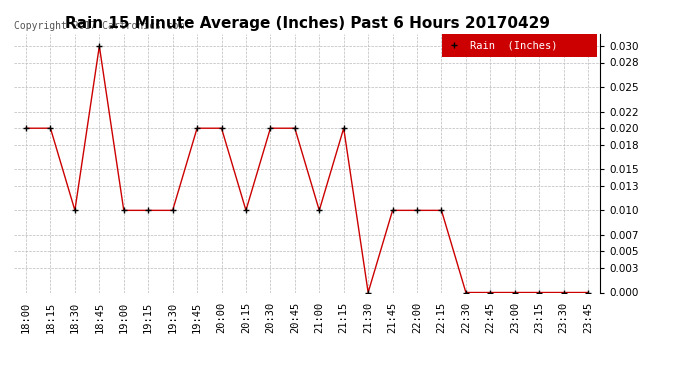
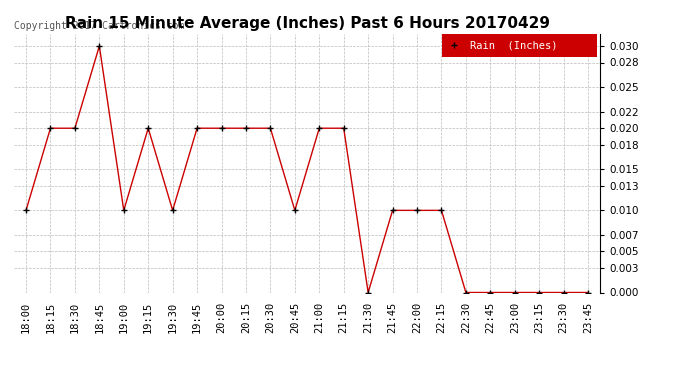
18:00: 0.02 -> 0.01
18:30: 0.01 -> 0.02
19:15: 0.01 -> 0.02
20:15: 0.01 -> 0.02
20:45: 0.02 -> 0.01
21:00: 0.01 -> 0.02
